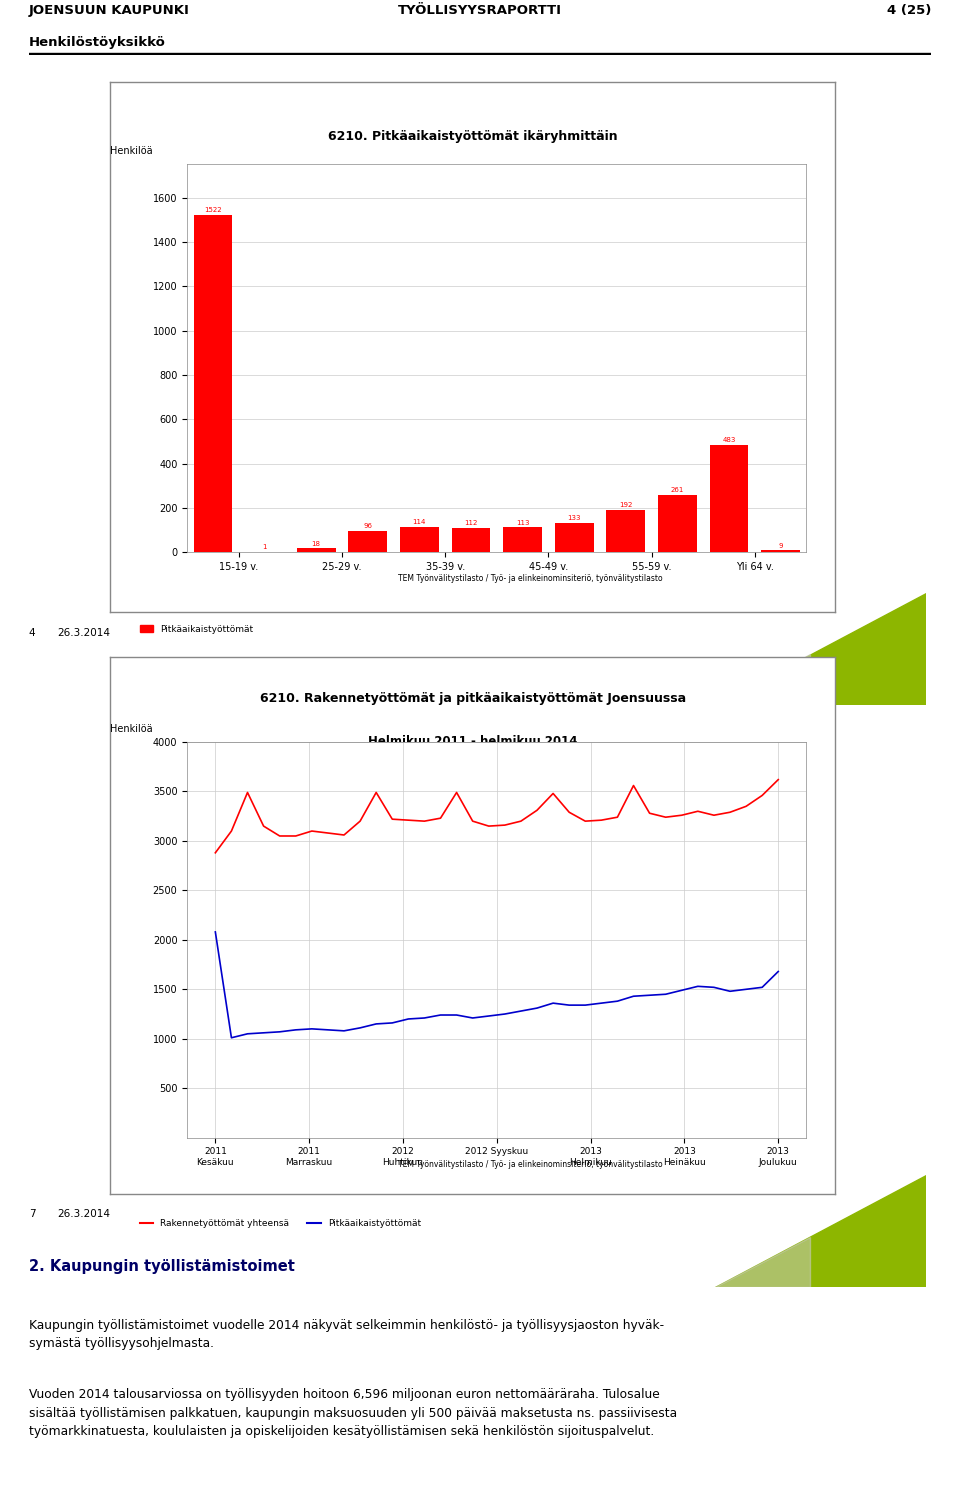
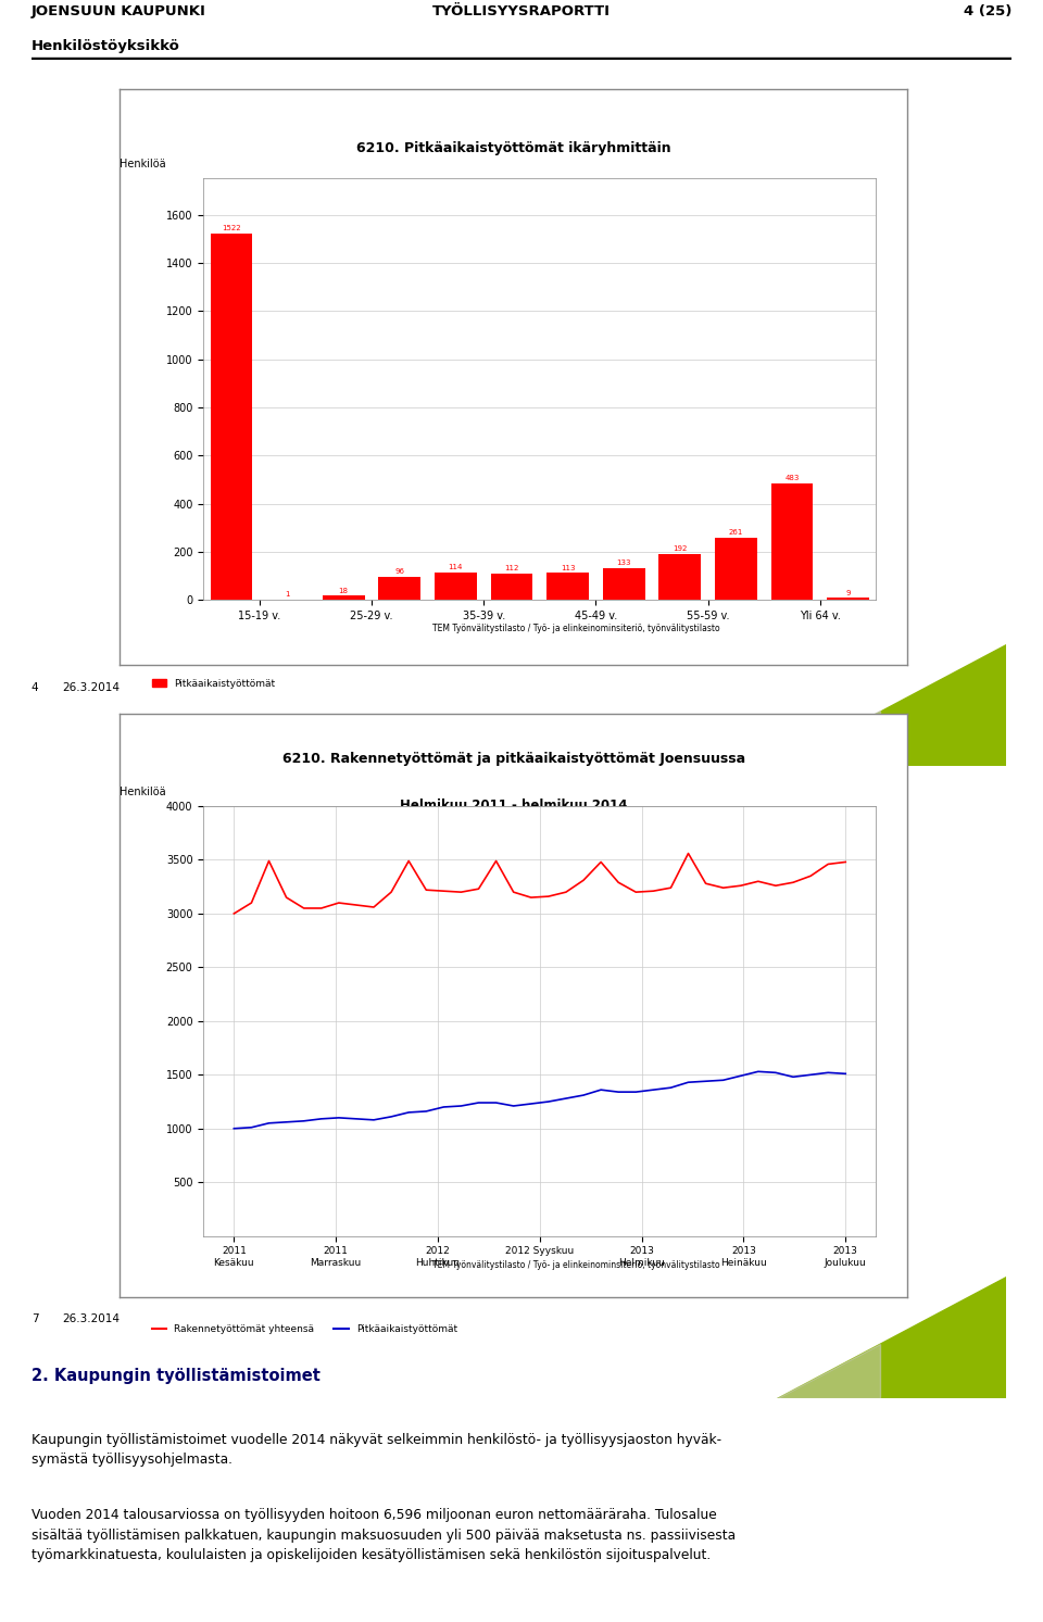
Rakennetyöttömät yhteensä/2011 Kesäkuu: 2880 -> 3000
Pitkäaikaistyöttömät/2011 Kesäkuu: 2080 -> 1000
Rakennetyöttömät yhteensä/2013 Joulukuu: 3620 -> 3480
Pitkäaikaistyöttömät/2013 Joulukuu: 1680 -> 1510
